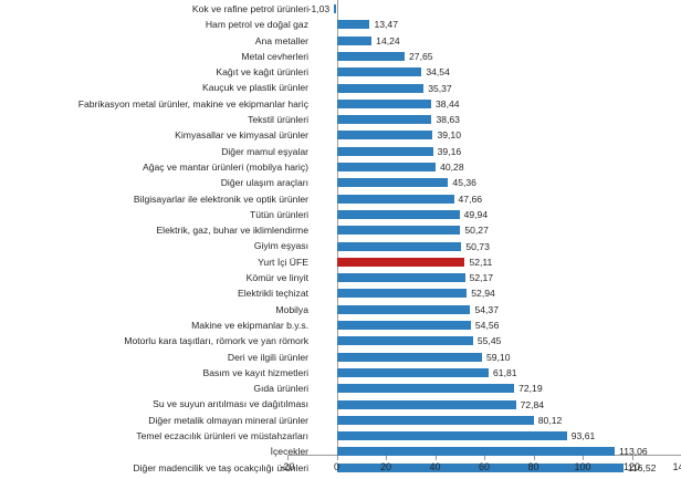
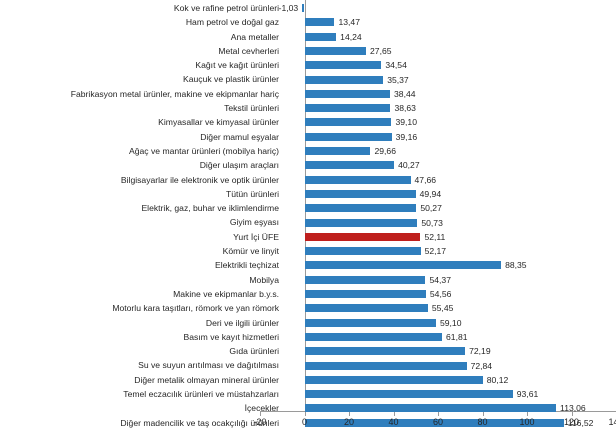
Ağaç ve mantar ürünleri (mobilya hariç): 40,28 -> 29,66
Diğer ulaşım araçları: 45,36 -> 40,27
Elektrikli teçhizat: 52,94 -> 88,35
